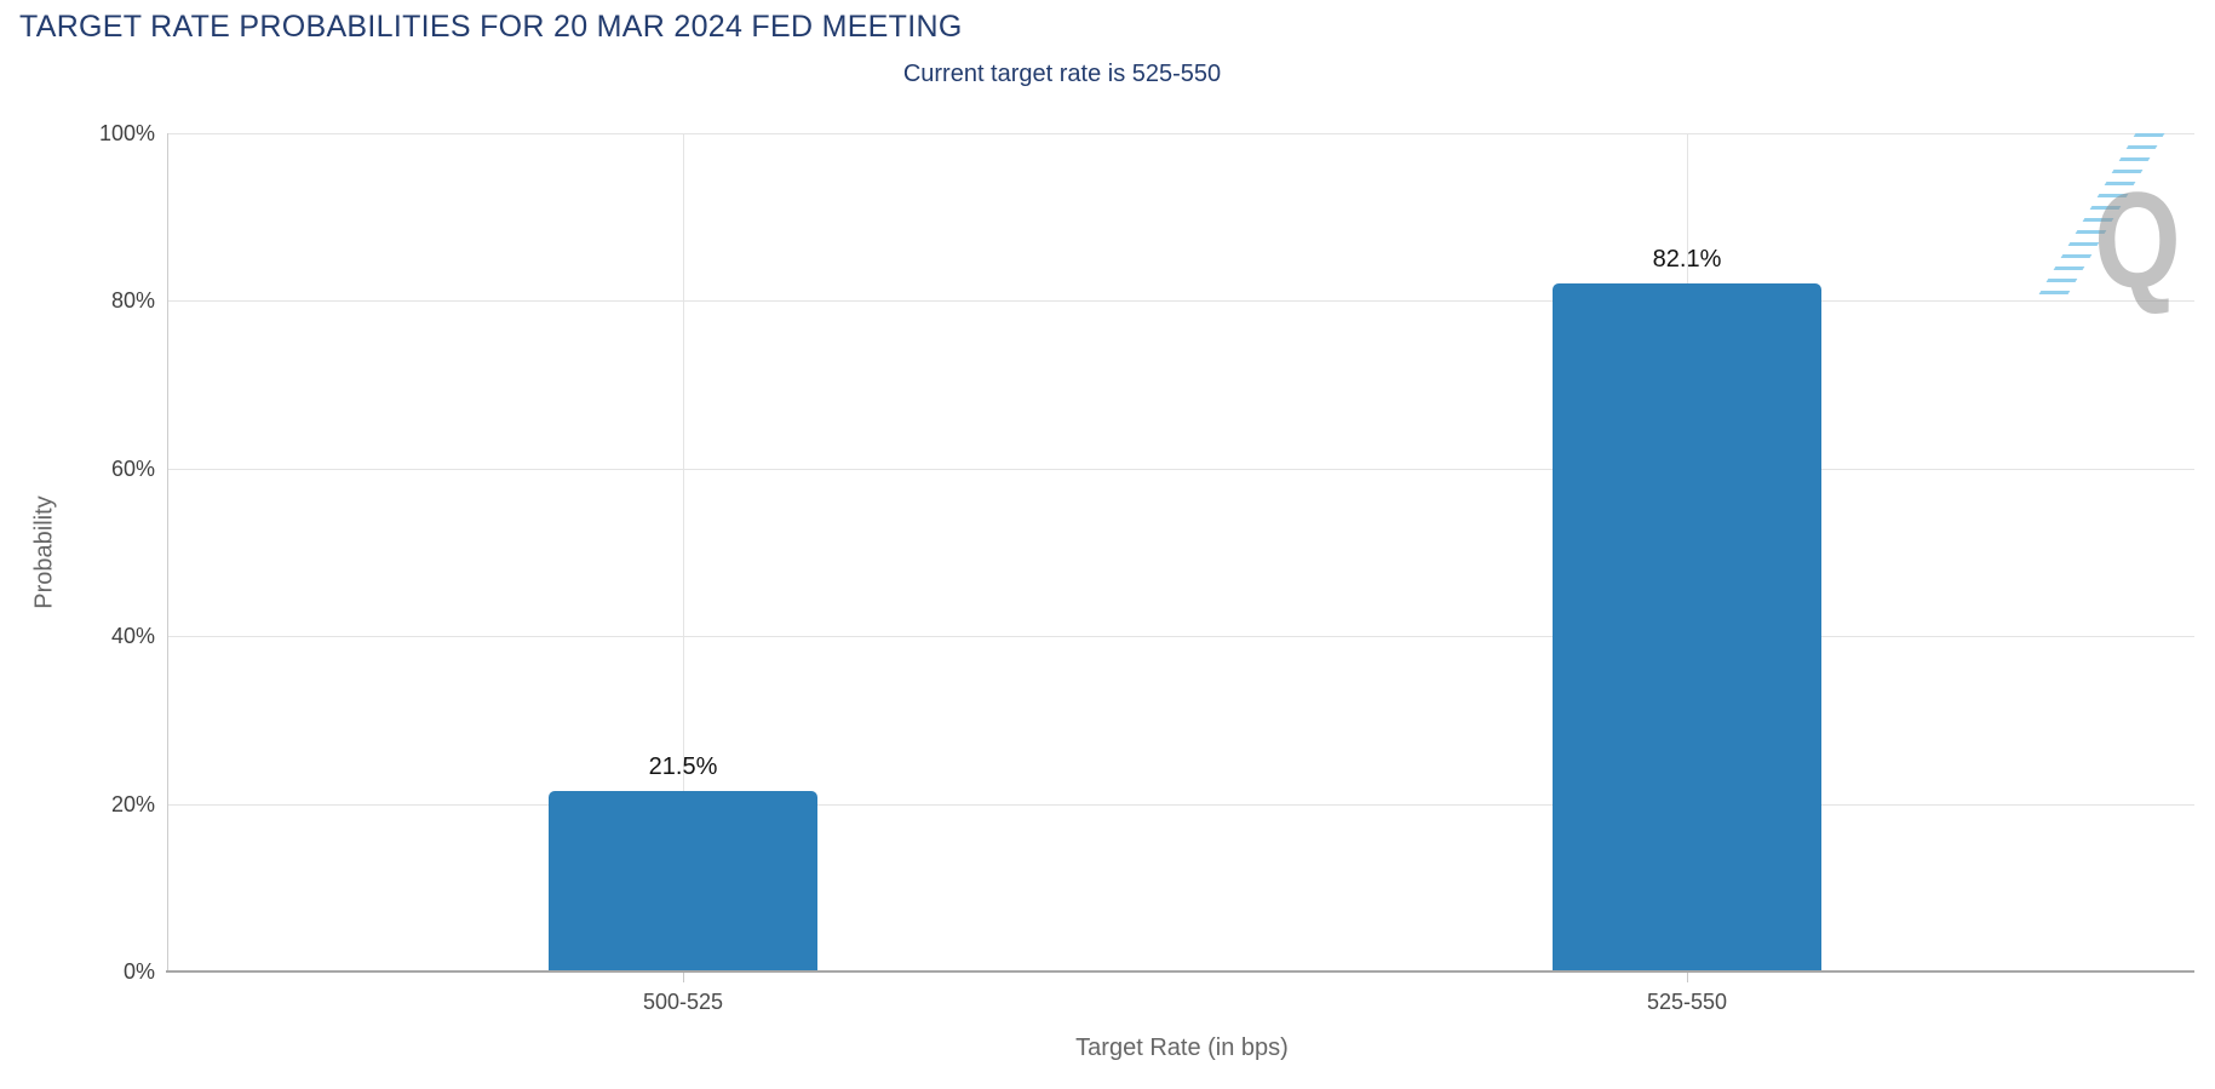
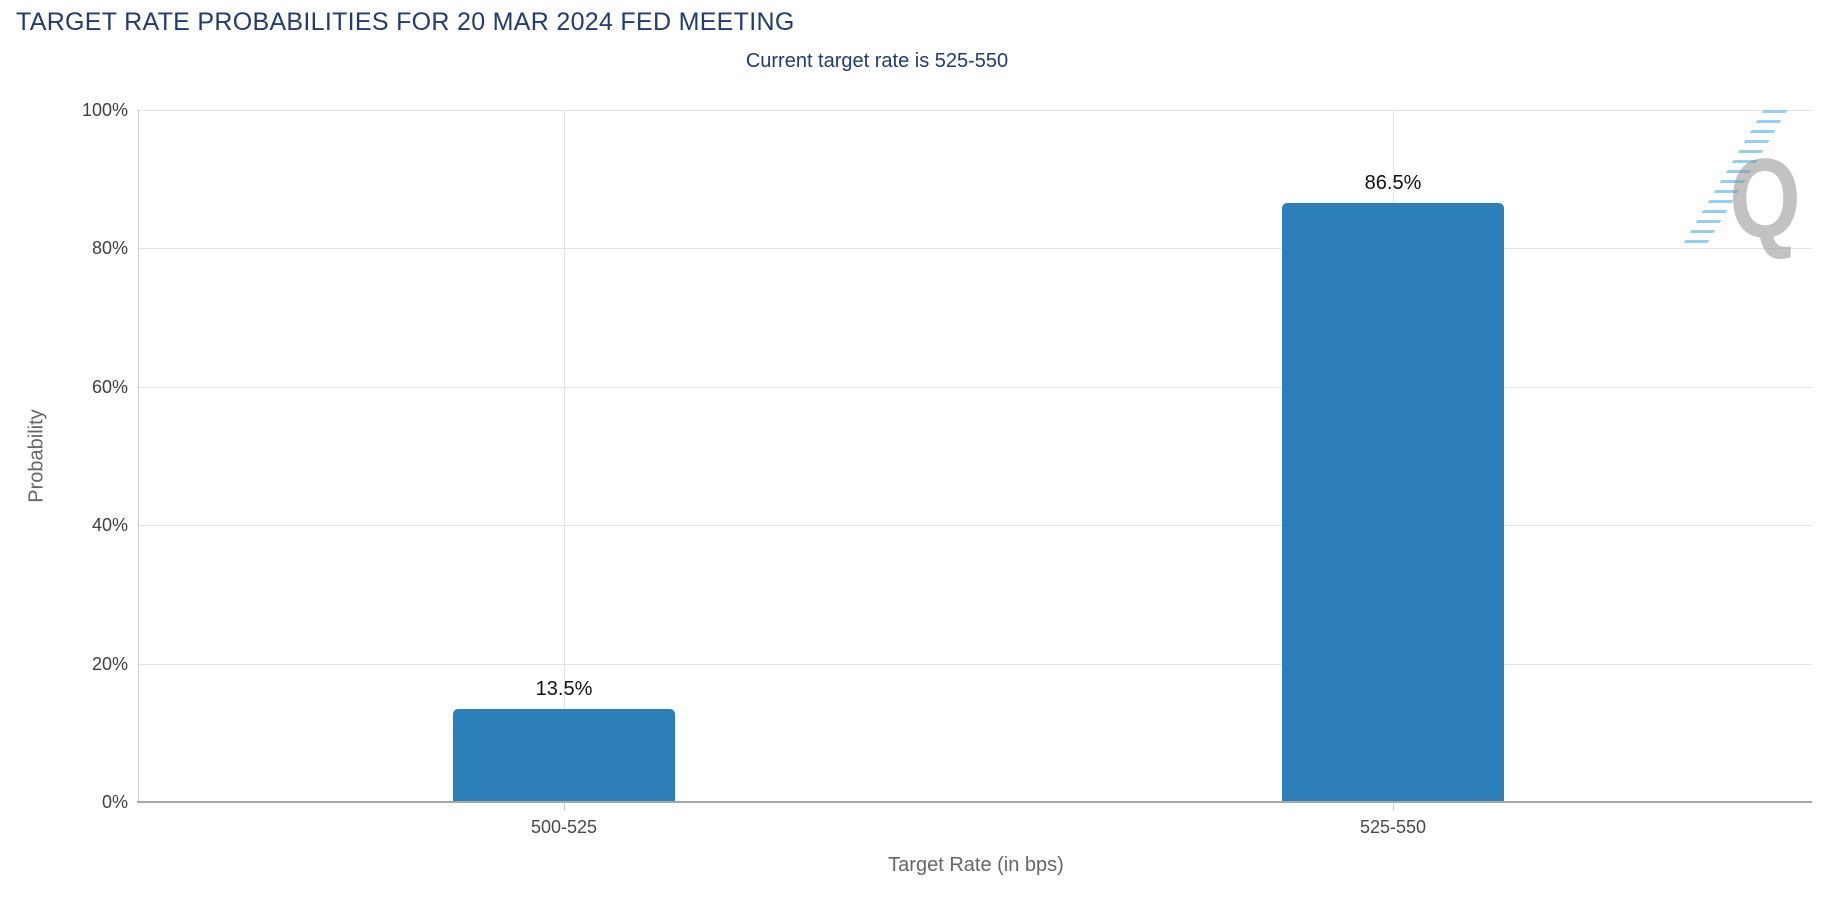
500-525: 21.5% -> 13.5%
525-550: 82.1% -> 86.5%
